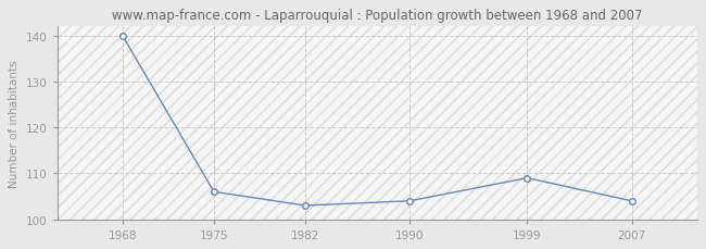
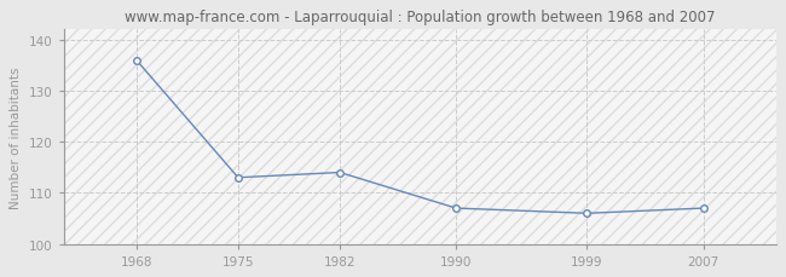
1968: 140 -> 136
1975: 106 -> 113
1982: 103 -> 114
1990: 104 -> 107
1999: 109 -> 106
2007: 104 -> 107
